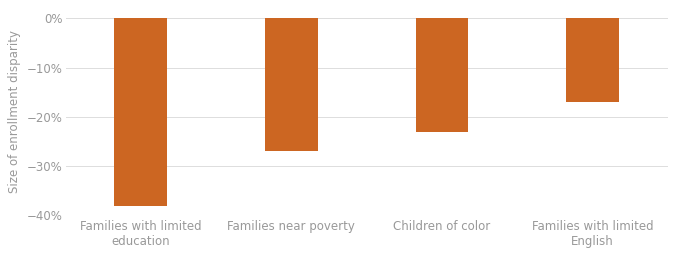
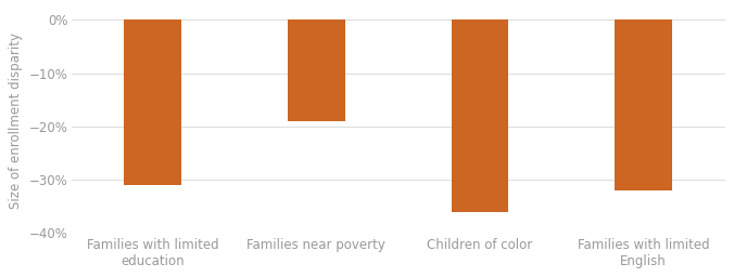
Families with limited education: -38% -> -31%
Families near poverty: -27% -> -19%
Children of color: -23% -> -36%
Families with limited English: -17% -> -32%
